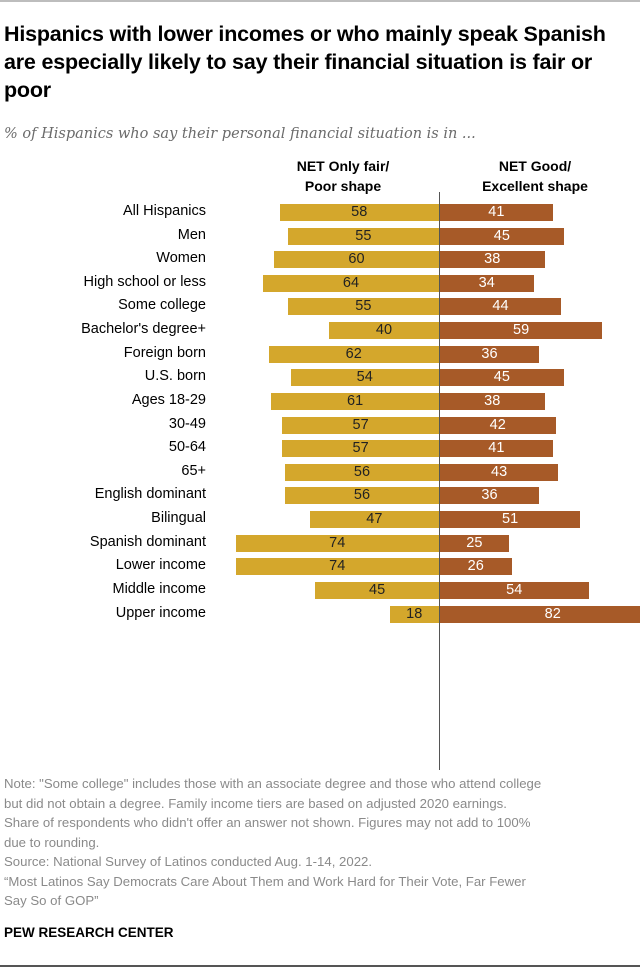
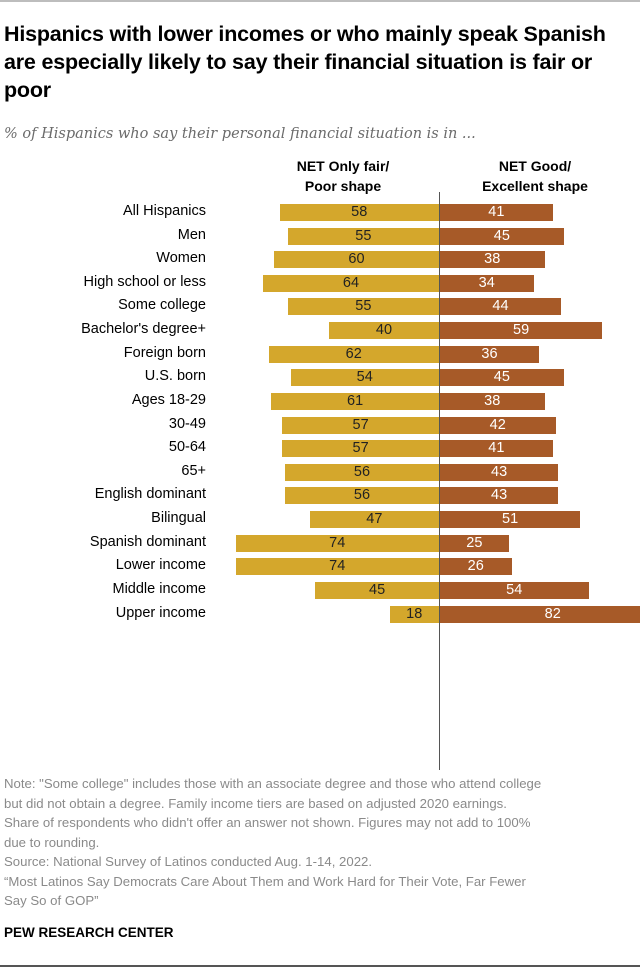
NET Good/ Excellent shape/English dominant: 36 -> 43
